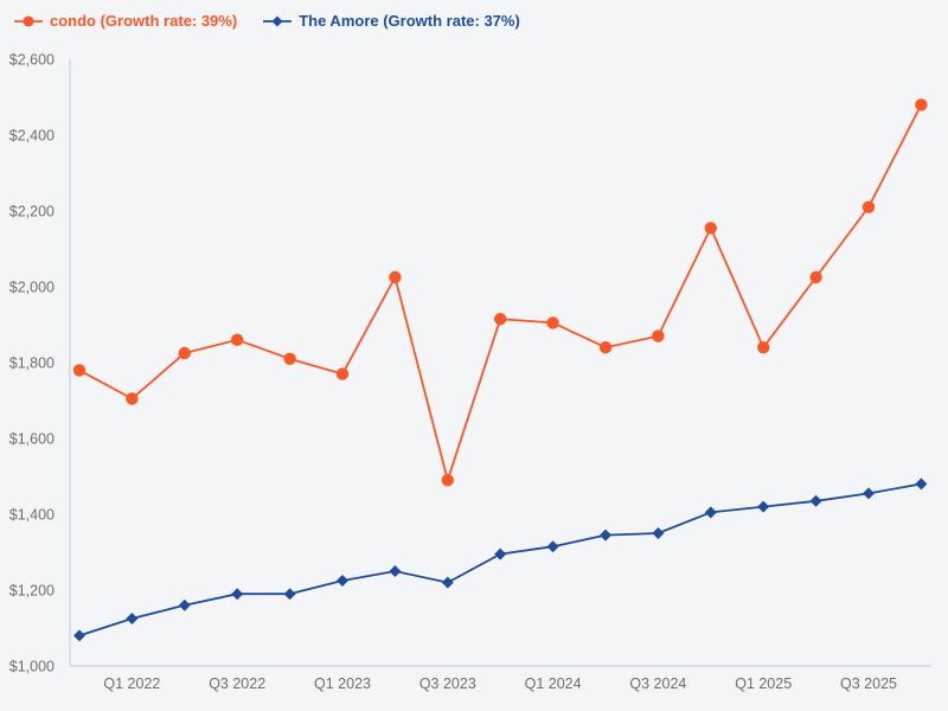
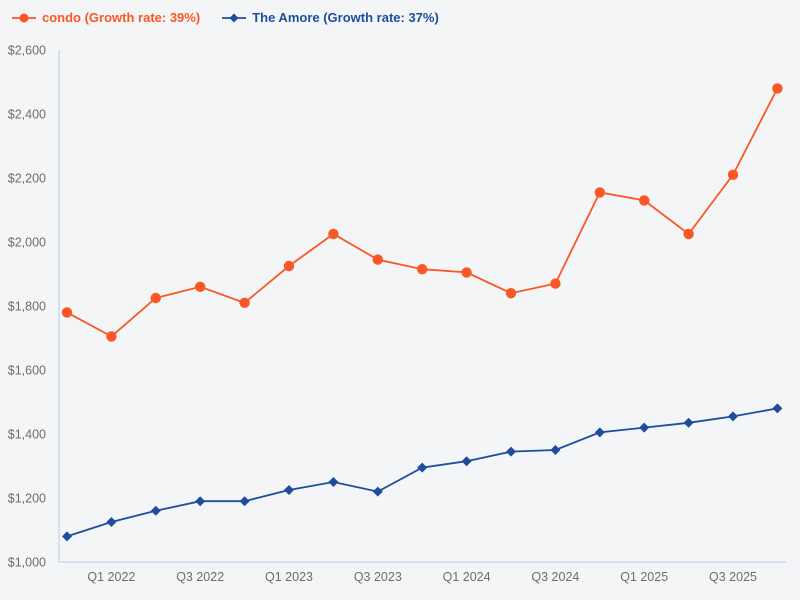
condo (Growth rate: 39%)/Q1 2023: $1770 -> $1920
condo (Growth rate: 39%)/Q3 2023: $1490 -> $1940
condo (Growth rate: 39%)/Q1 2025: $1840 -> $2130
